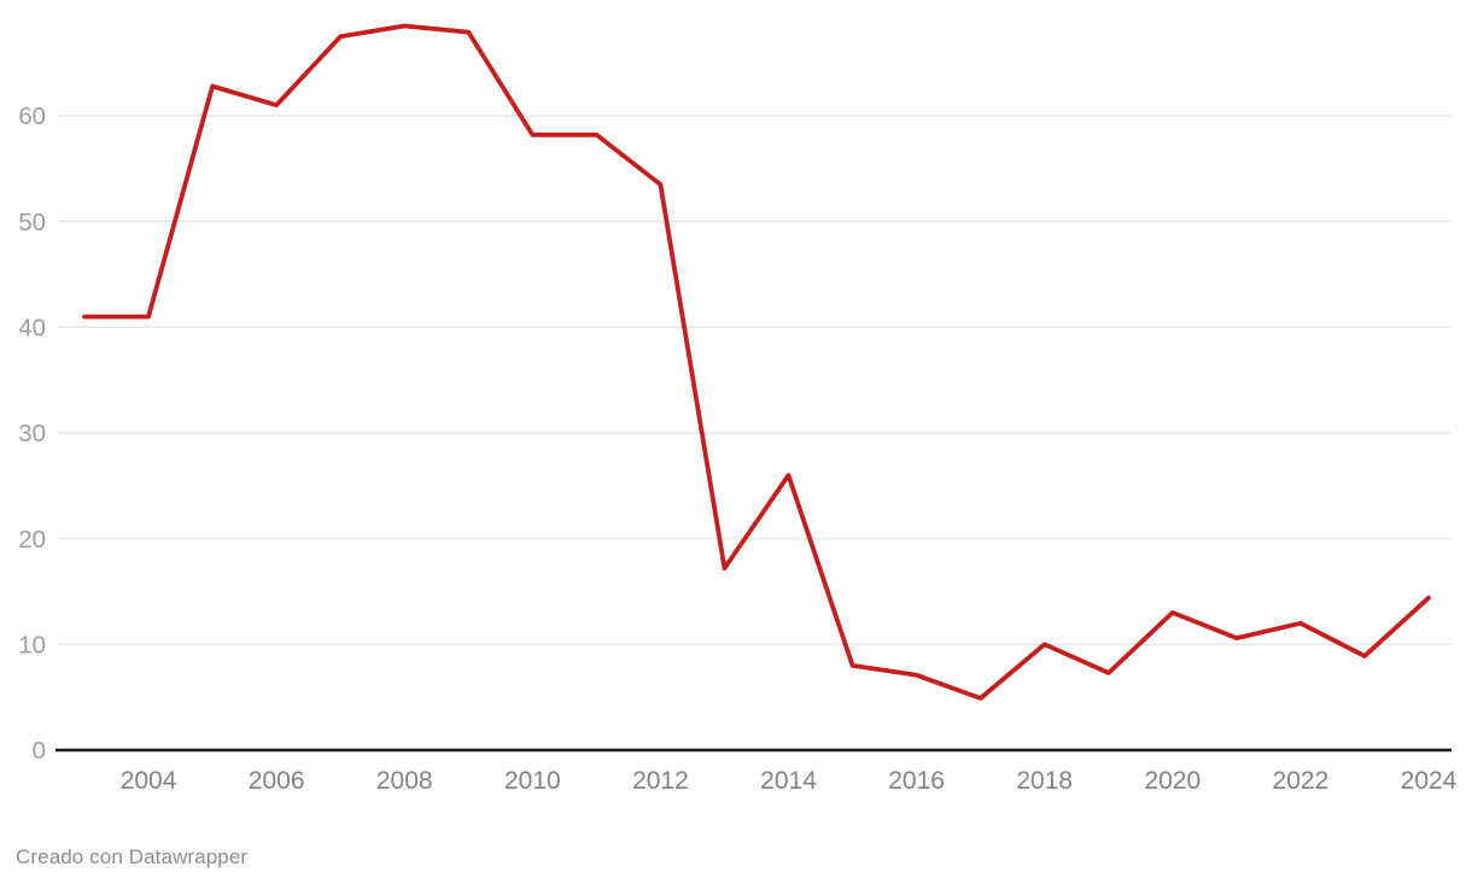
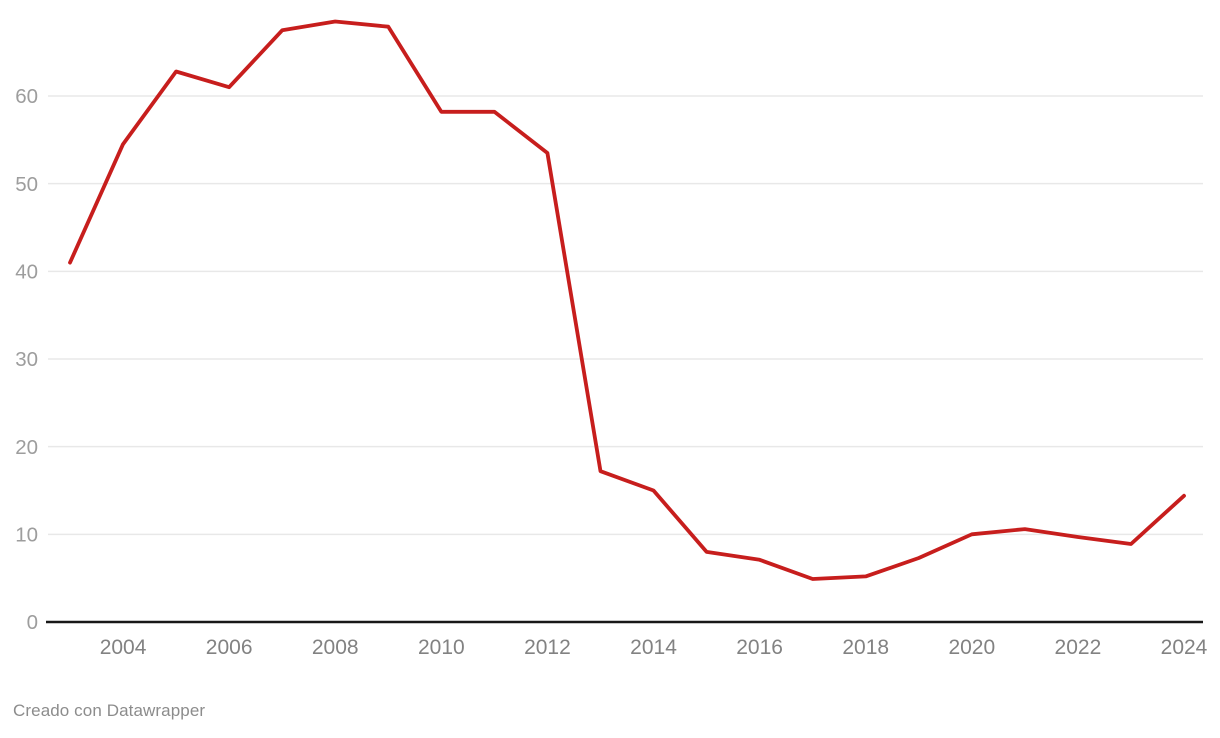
2004: 41 -> 54
2014: 26 -> 15
2018: 10 -> 5
2020: 13 -> 10
2022: 12 -> 10
